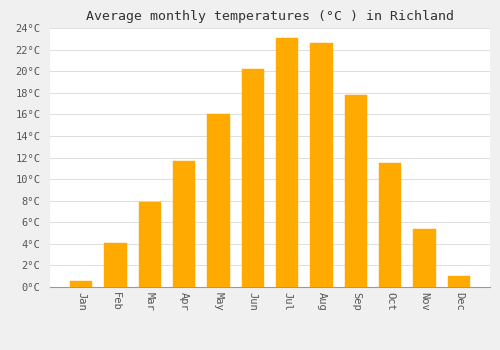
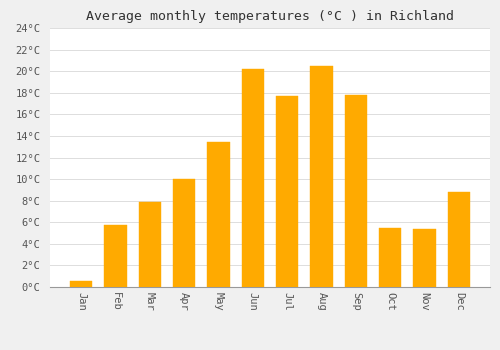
Feb: 4.1°C -> 5.7°C
Apr: 11.7°C -> 10.0°C
May: 16.0°C -> 13.4°C
Jul: 23.1°C -> 17.7°C
Aug: 22.6°C -> 20.5°C
Oct: 11.5°C -> 5.5°C
Dec: 1.0°C -> 8.8°C
